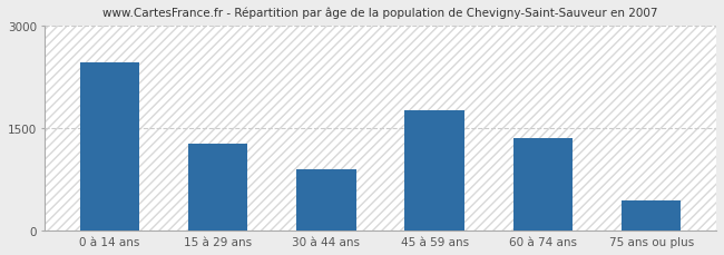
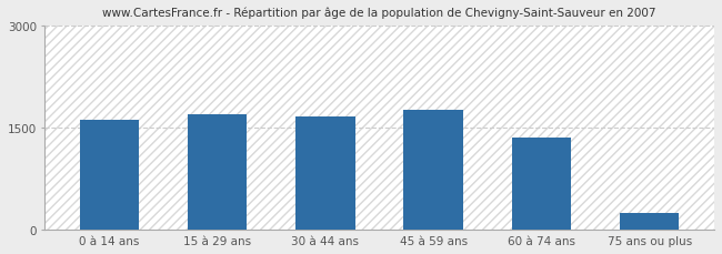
0 à 14 ans: 2460 -> 1610
15 à 29 ans: 1280 -> 1700
30 à 44 ans: 900 -> 1660
75 ans ou plus: 440 -> 250
